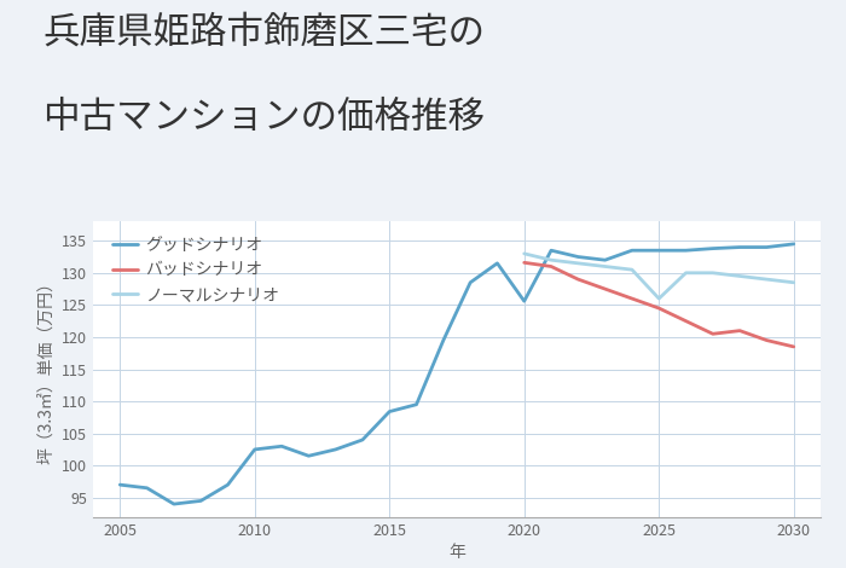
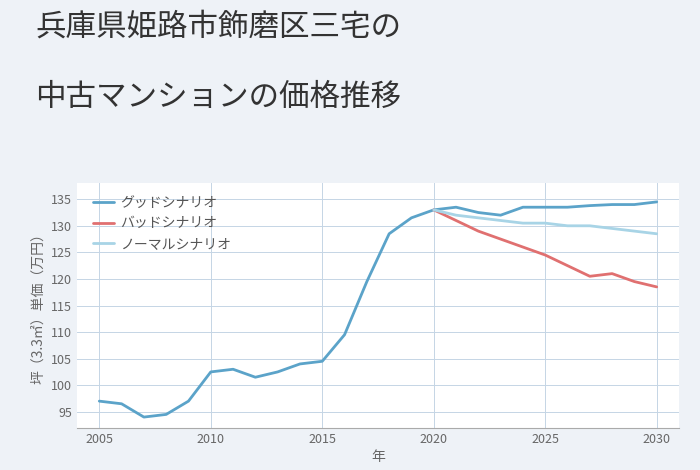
グッドシナリオ/2015: 108.4 -> 104.5
グッドシナリオ/2020: 125.6 -> 133.0
バッドシナリオ/2020: 131.6 -> 133.0
ノーマルシナリオ/2025: 126.0 -> 130.5
